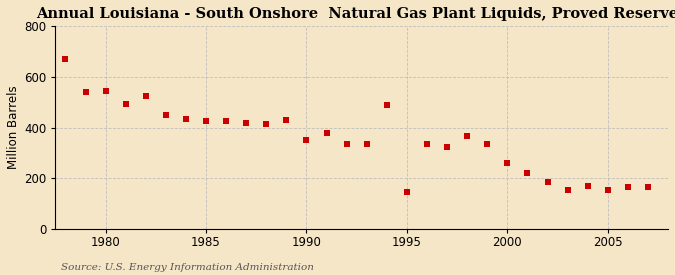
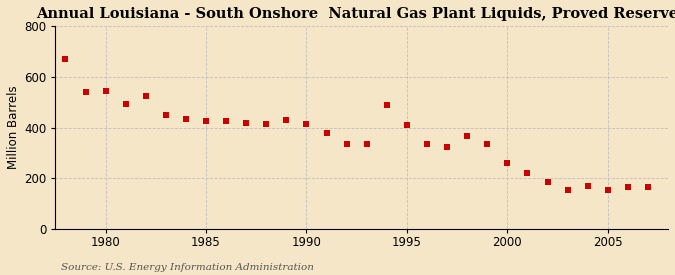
1990: 350 -> 415
1995: 145 -> 410
